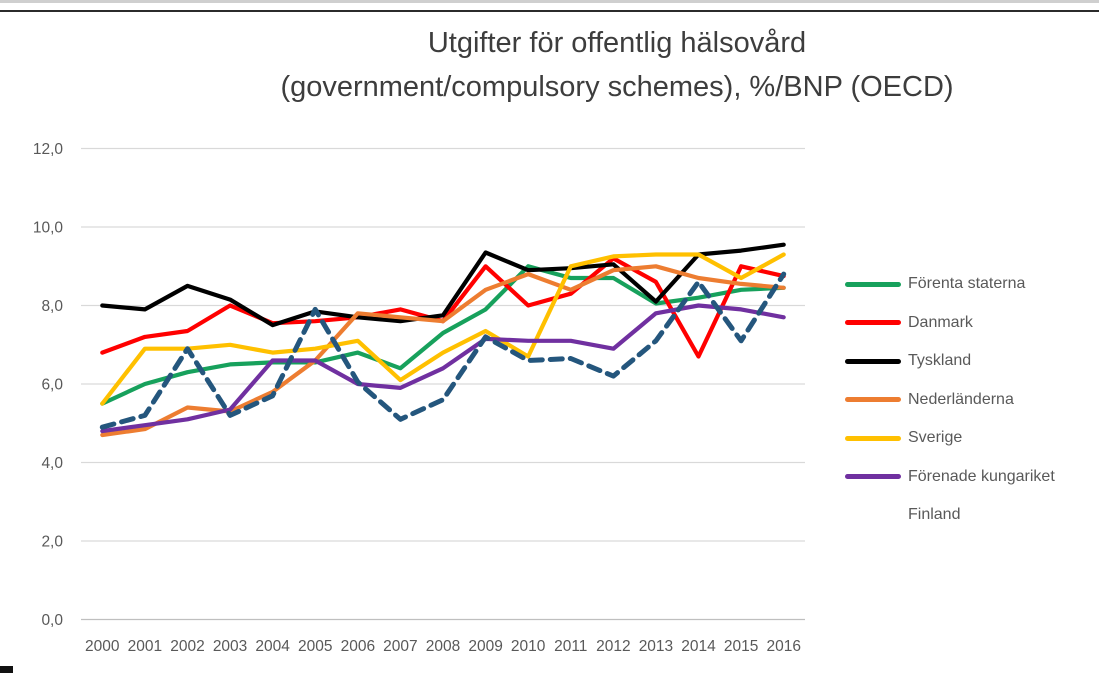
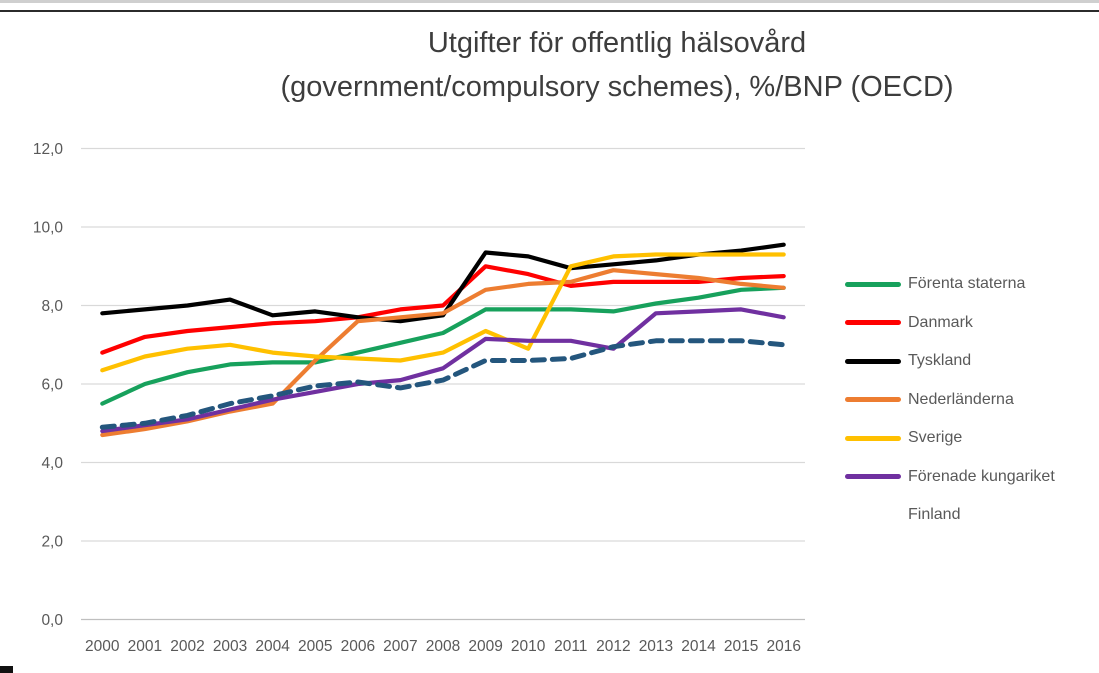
Tyskland/2000: 8,0 -> 7,8
Sverige/2000: 5,5 -> 6,3
Sverige/2001: 6,9 -> 6,7
Finland/2001: 5,2 -> 5,0
Tyskland/2002: 8,5 -> 8,0
Nederländerna/2002: 5,4 -> 5,0
Finland/2002: 6,9 -> 5,2
Danmark/2003: 8,0 -> 7,5
Finland/2003: 5,2 -> 5,5
Tyskland/2004: 7,5 -> 7,8
Nederländerna/2004: 5,8 -> 5,5
Förenade kungariket/2004: 6,6 -> 5,6
Sverige/2005: 6,9 -> 6,7
Förenade kungariket/2005: 6,6 -> 5,8
Finland/2005: 7,9 -> 6,0
Nederländerna/2006: 7,8 -> 7,6
Sverige/2006: 7,1 -> 6,7
Förenta staterna/2007: 6,4 -> 7,0
Sverige/2007: 6,1 -> 6,6
Förenade kungariket/2007: 5,9 -> 6,1
Finland/2007: 5,1 -> 5,9
Danmark/2008: 7,6 -> 8,0
Nederländerna/2008: 7,6 -> 7,8
Finland/2008: 5,6 -> 6,1
Finland/2009: 7,2 -> 6,6
Förenta staterna/2010: 9,0 -> 7,9
Danmark/2010: 8,0 -> 8,8
Tyskland/2010: 8,9 -> 9,2
Nederländerna/2010: 8,8 -> 8,6
Sverige/2010: 6,7 -> 6,9
Förenta staterna/2011: 8,7 -> 7,9
Danmark/2011: 8,3 -> 8,5
Nederländerna/2011: 8,4 -> 8,6
Förenta staterna/2012: 8,7 -> 7,8
Danmark/2012: 9,2 -> 8,6
Finland/2012: 6,2 -> 7,0
Tyskland/2013: 8,1 -> 9,2
Nederländerna/2013: 9,0 -> 8,8
Danmark/2014: 6,7 -> 8,6
Förenade kungariket/2014: 8,0 -> 7,8
Finland/2014: 8,6 -> 7,1
Danmark/2015: 9,0 -> 8,7
Sverige/2015: 8,7 -> 9,3
Finland/2016: 8,8 -> 7,0
